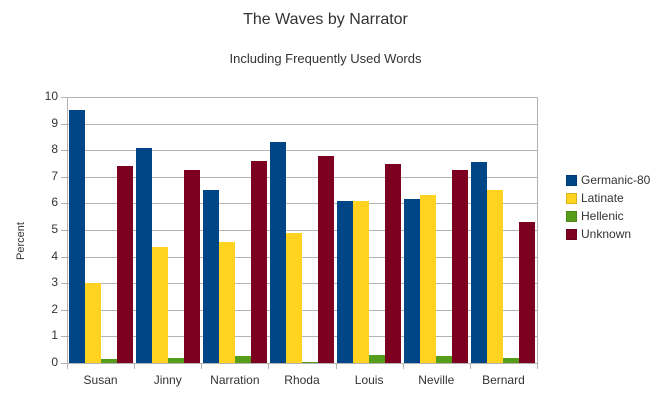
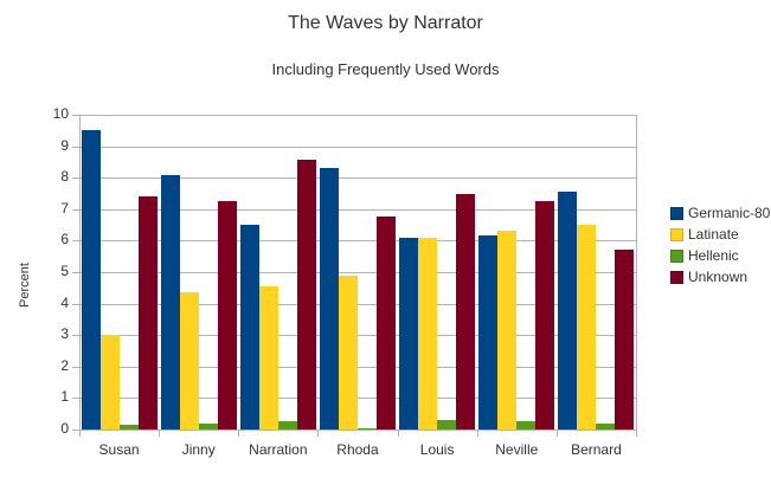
Unknown/Narration: 7.6 -> 8.6
Unknown/Rhoda: 7.8 -> 6.8
Unknown/Bernard: 5.3 -> 5.7
